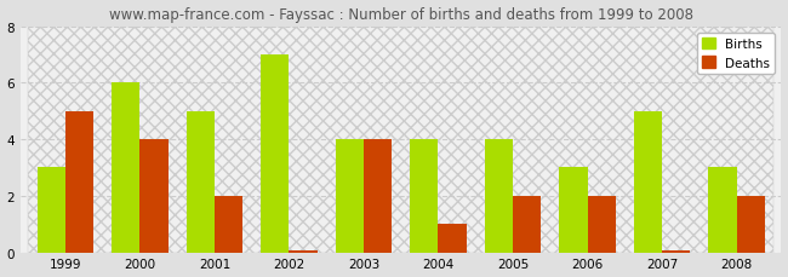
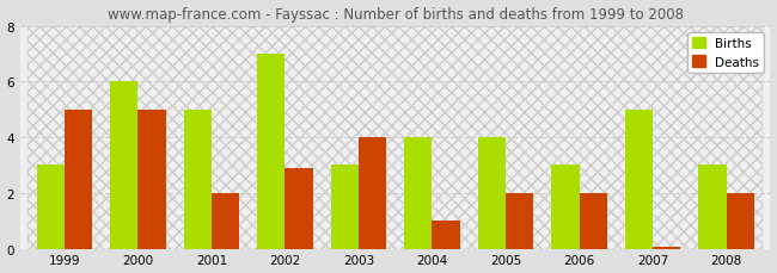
Deaths/2000: 4.00 -> 5.00
Deaths/2002: 0.05 -> 2.90
Births/2003: 4 -> 3
